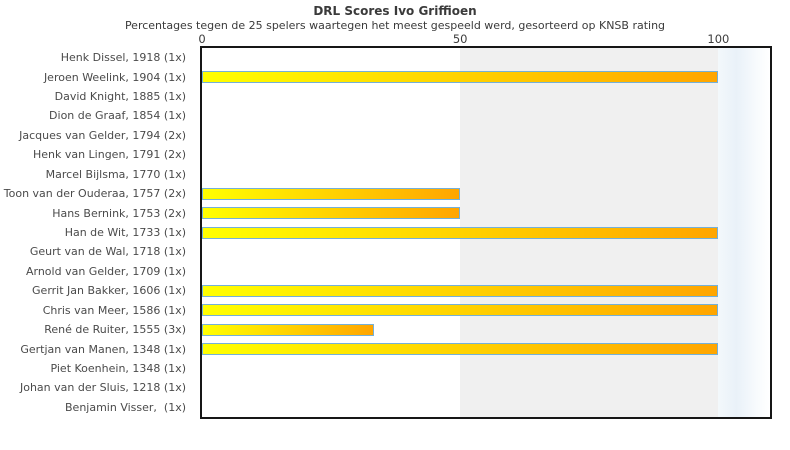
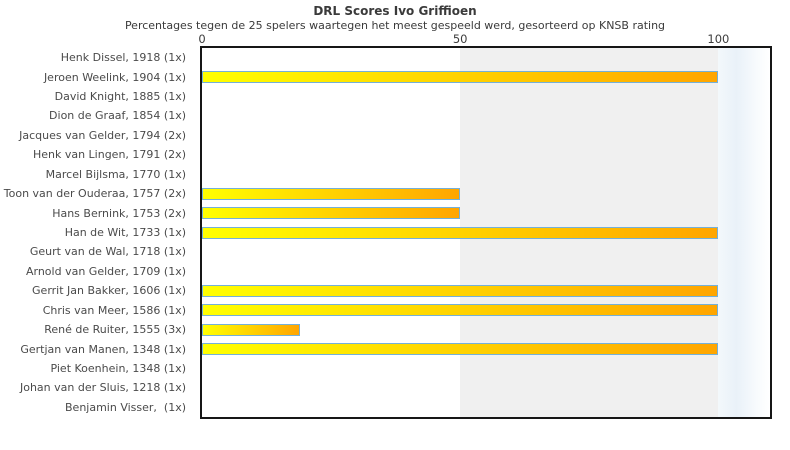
René de Ruiter, 1555 (3x): 33 -> 19
